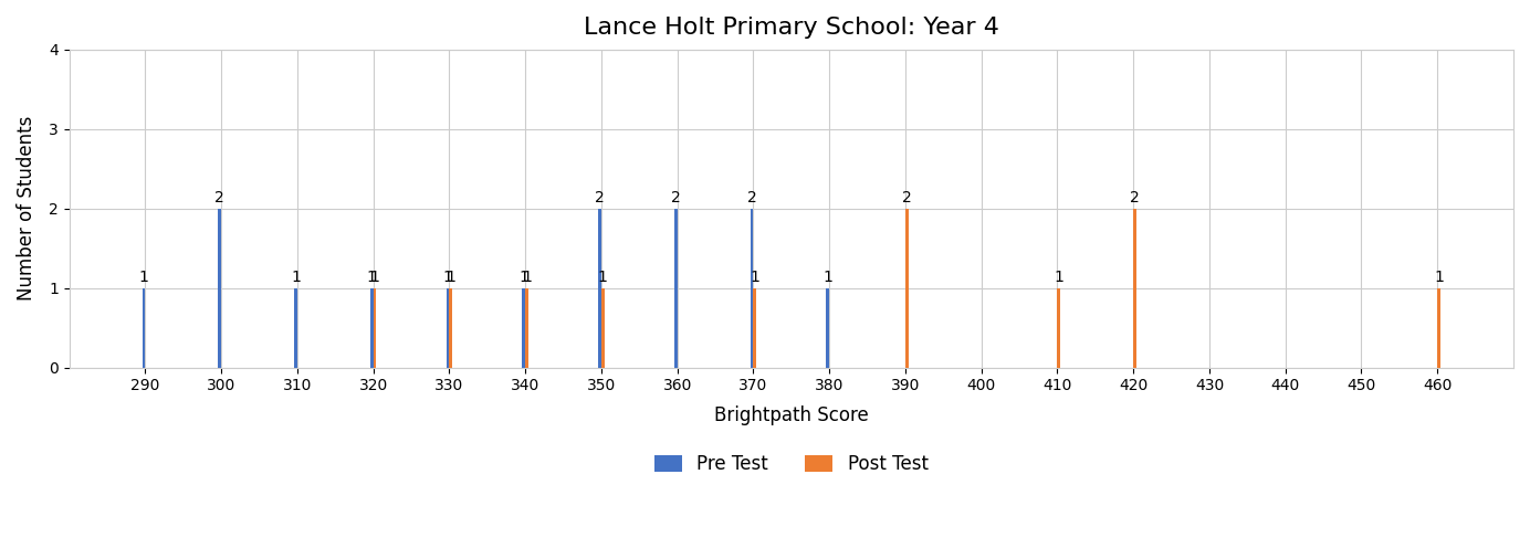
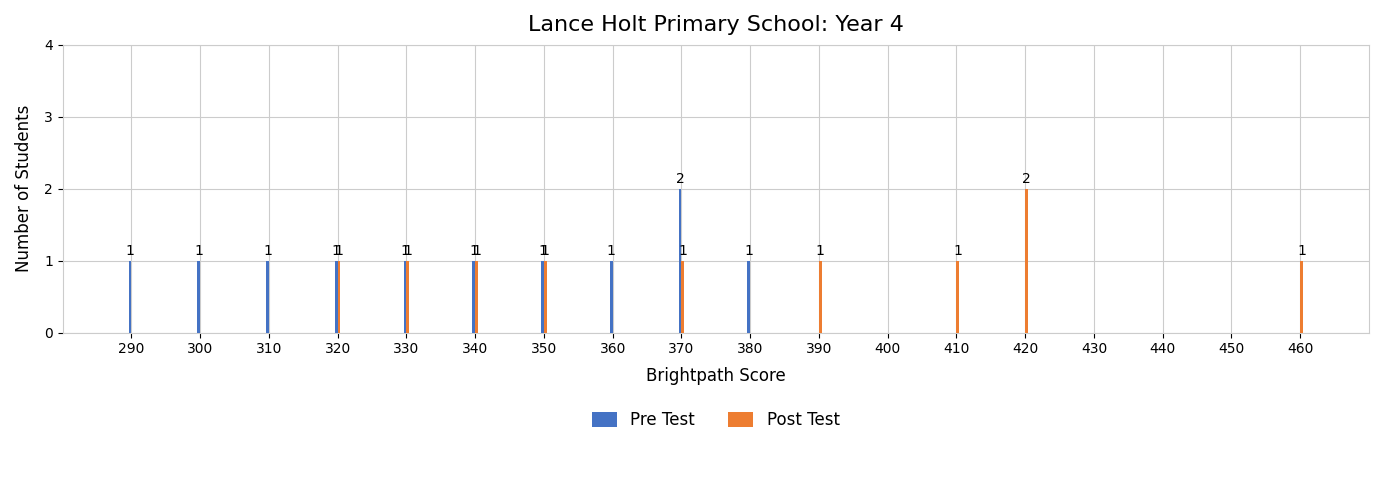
Pre Test/300: 2 -> 1
Pre Test/350: 2 -> 1
Pre Test/360: 2 -> 1
Post Test/390: 2 -> 1
